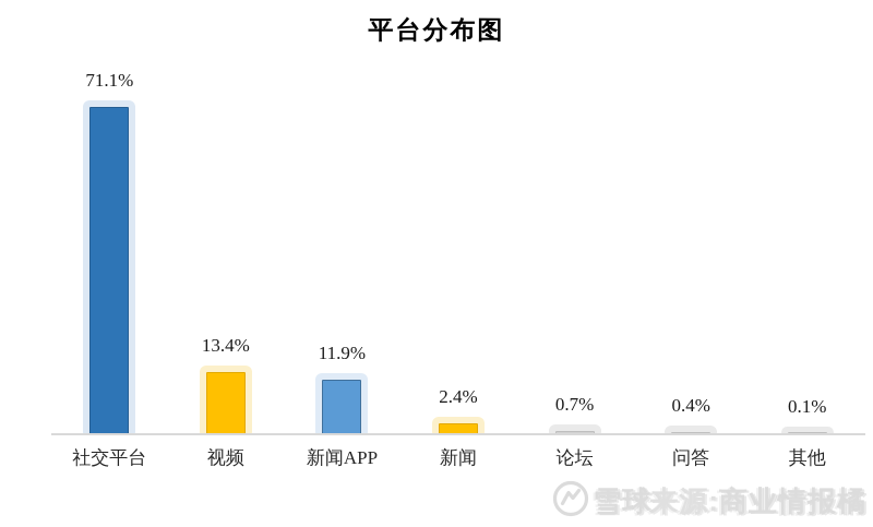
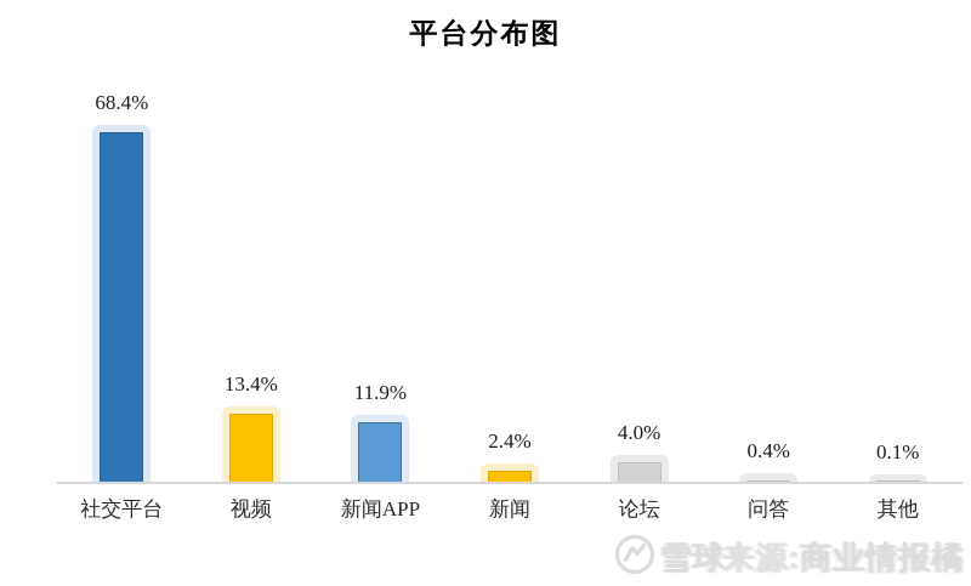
社交平台: 71.1% -> 68.4%
论坛: 0.7% -> 4.0%
